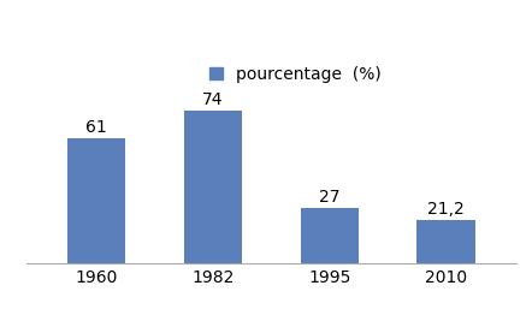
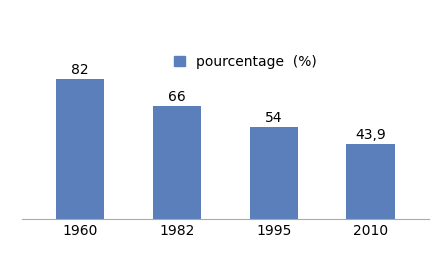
1960: 61 -> 82
1982: 74 -> 66
1995: 27 -> 54
2010: 21,2 -> 43,9
